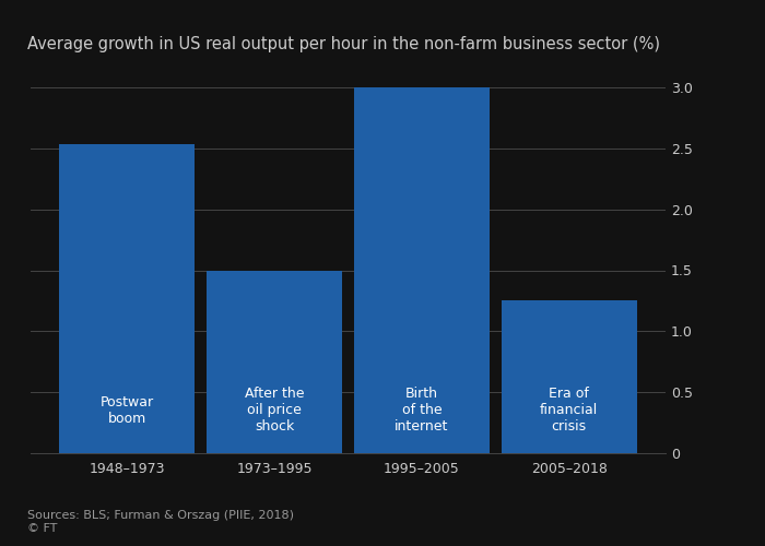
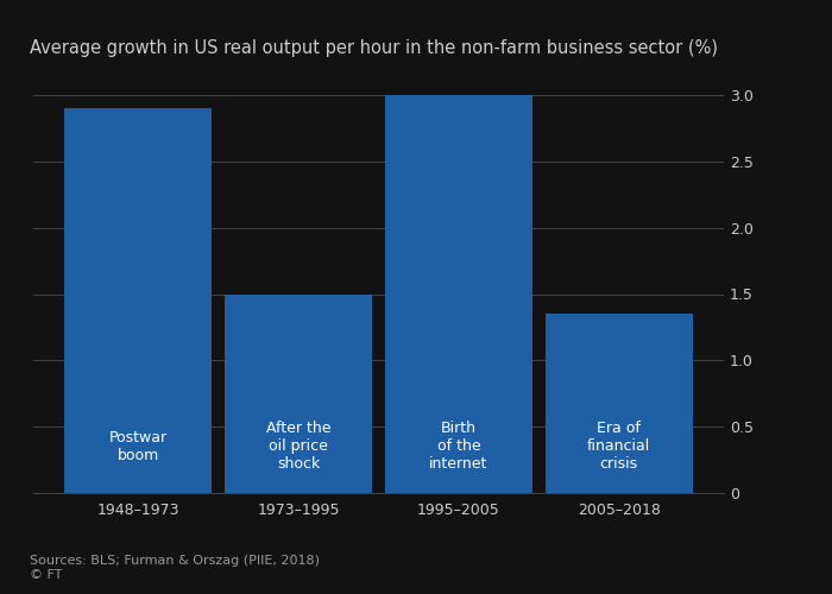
1948–1973: 2.53 -> 2.90
2005–2018: 1.25 -> 1.35
